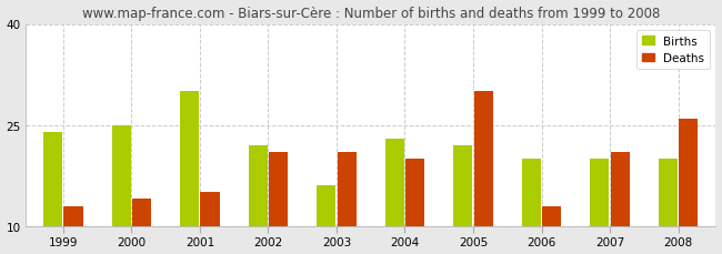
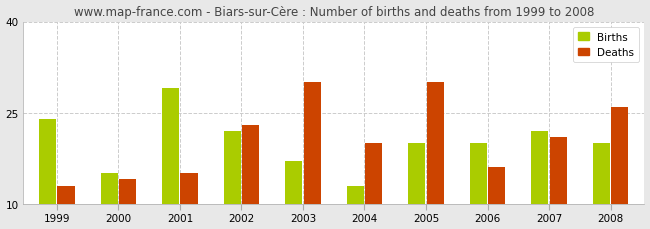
Births/2000: 25 -> 15
Births/2001: 30 -> 29
Deaths/2002: 21 -> 23
Births/2003: 16 -> 17
Deaths/2003: 21 -> 30
Births/2004: 23 -> 13
Births/2005: 22 -> 20
Deaths/2006: 13 -> 16
Births/2007: 20 -> 22
